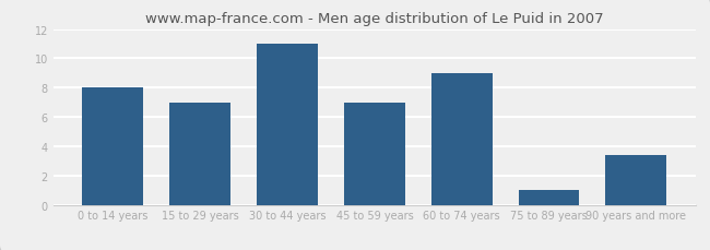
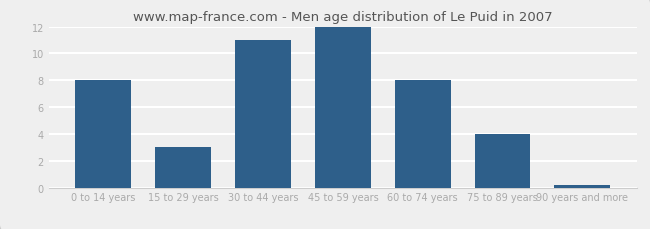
15 to 29 years: 7.0 -> 3.0
45 to 59 years: 7.0 -> 12.0
60 to 74 years: 9.0 -> 8.0
75 to 89 years: 1.0 -> 4.0
90 years and more: 3.4 -> 0.2
